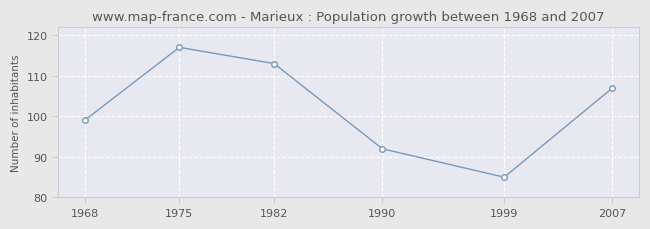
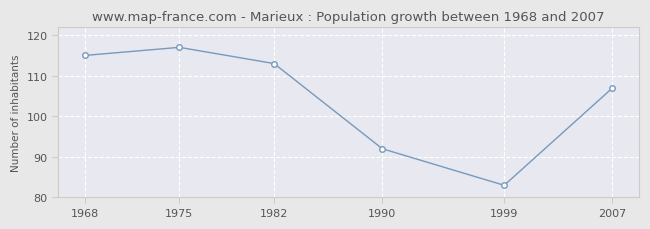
1968: 99 -> 115
1999: 85 -> 83
